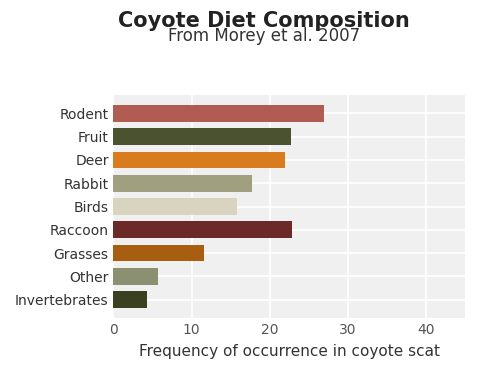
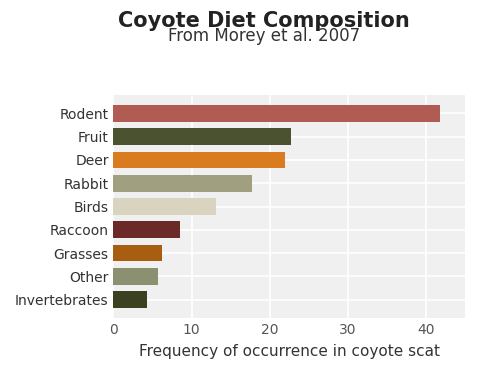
Rodent: 27.0 -> 41.8
Birds: 15.8 -> 13.1
Raccoon: 22.8 -> 8.5
Grasses: 11.6 -> 6.2
